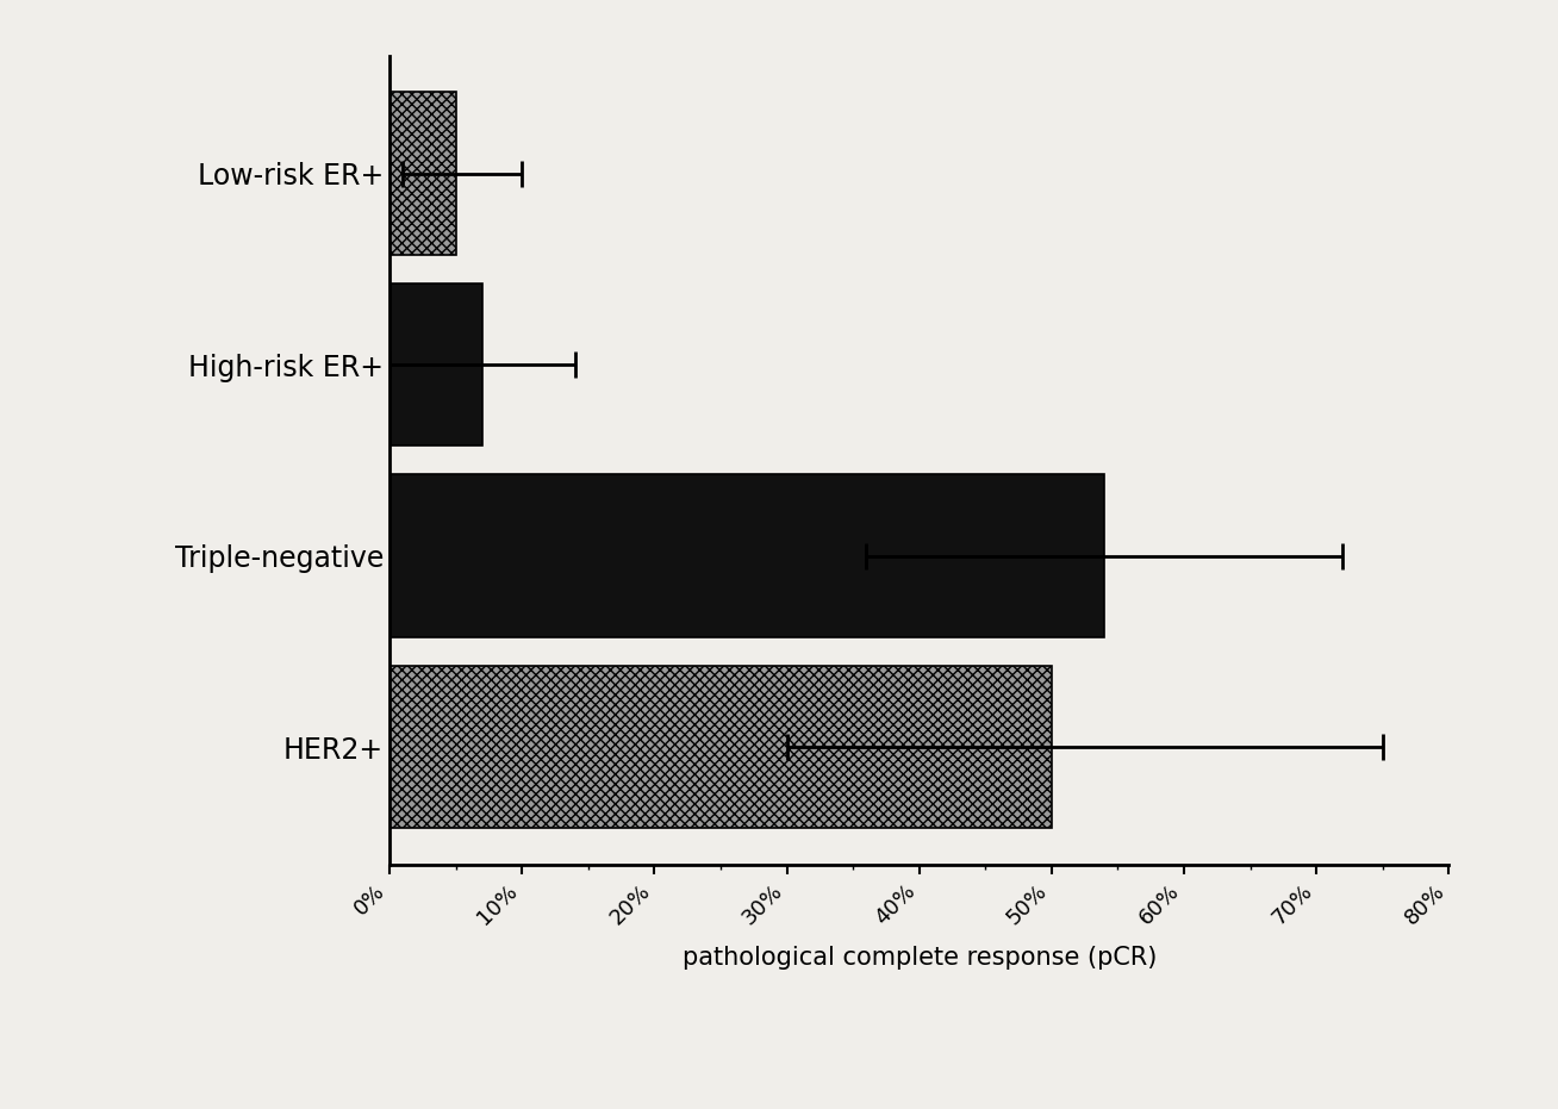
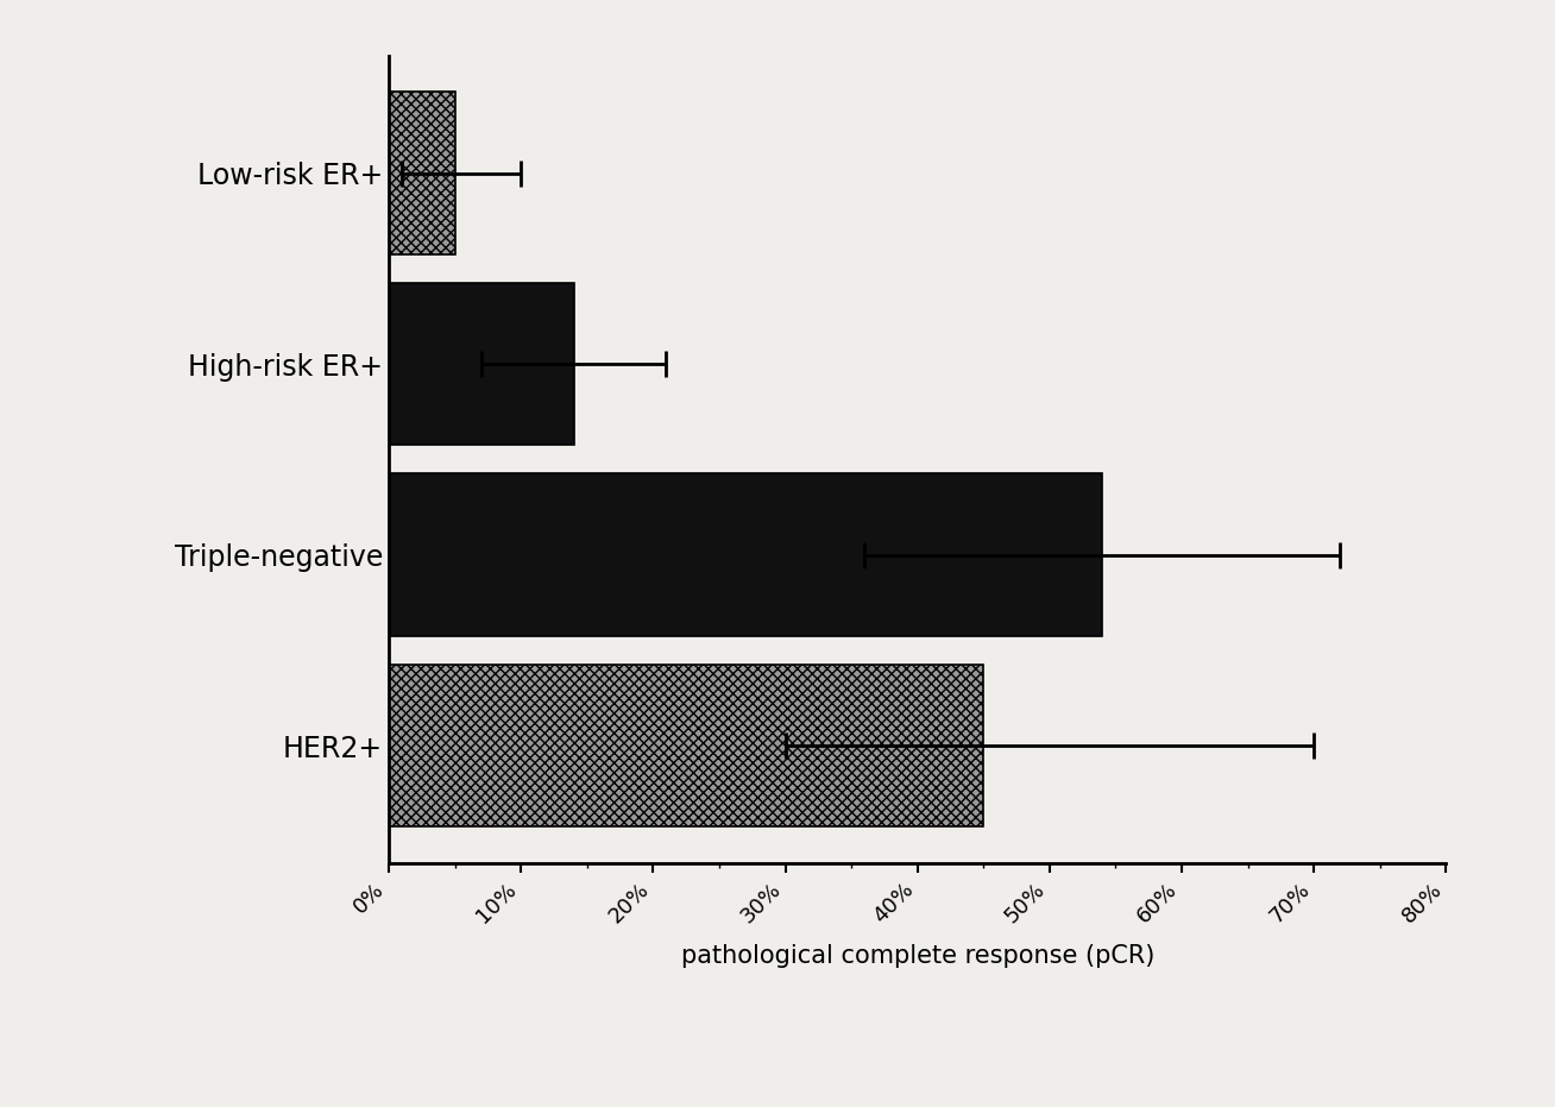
High-risk ER+: 7% -> 14%
HER2+: 50% -> 45%
